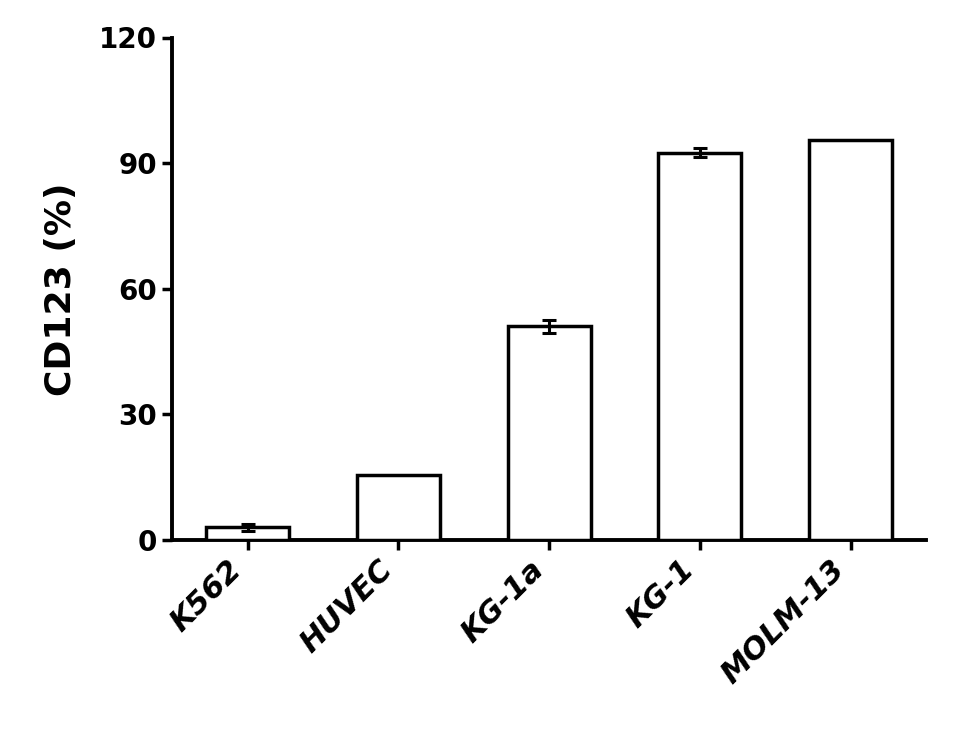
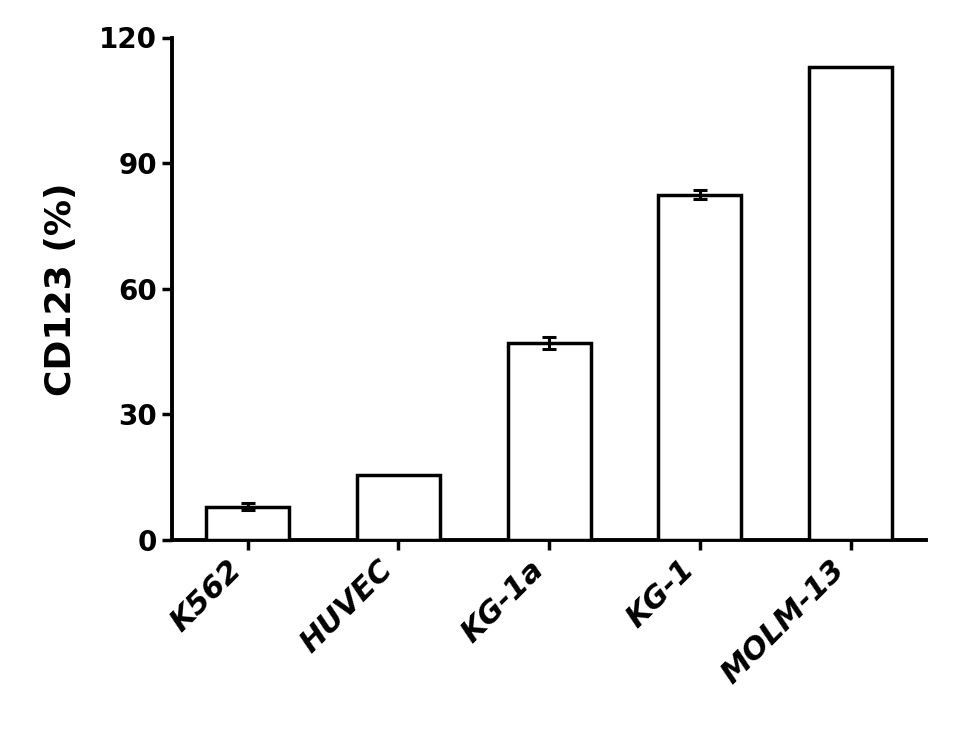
K562: 3.0 -> 8.0
KG-1a: 51.0 -> 47.0
KG-1: 92.5 -> 82.5
MOLM-13: 95.5 -> 113.0
